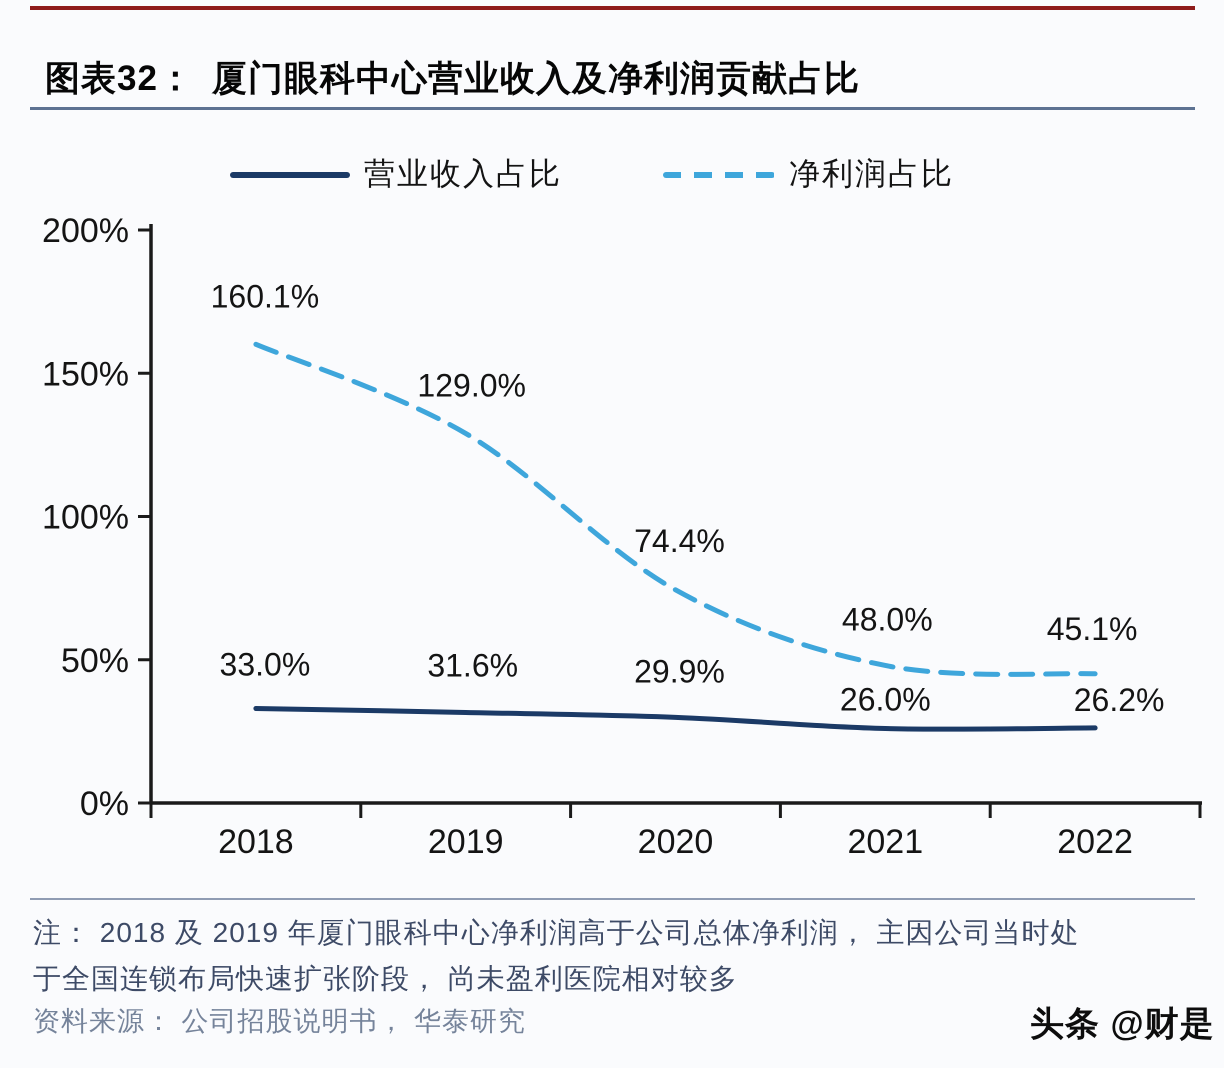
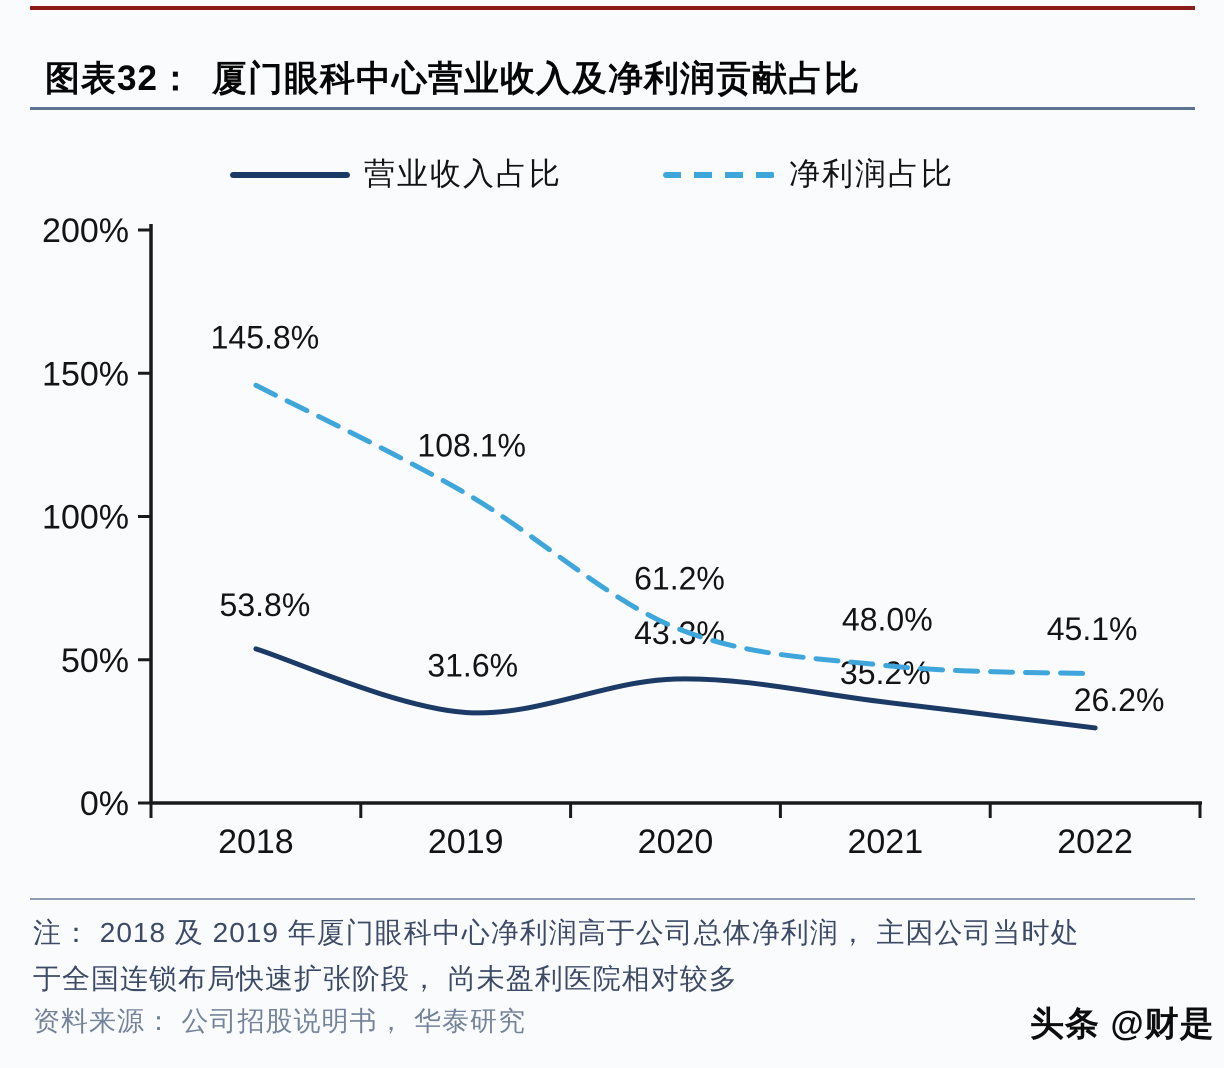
营业收入占比/2018: 33.0% -> 53.8%
净利润占比/2018: 160.1% -> 145.8%
净利润占比/2019: 129.0% -> 108.1%
营业收入占比/2020: 29.9% -> 43.3%
净利润占比/2020: 74.4% -> 61.2%
营业收入占比/2021: 26.0% -> 35.2%
